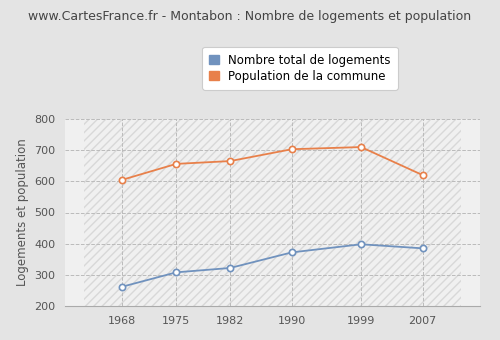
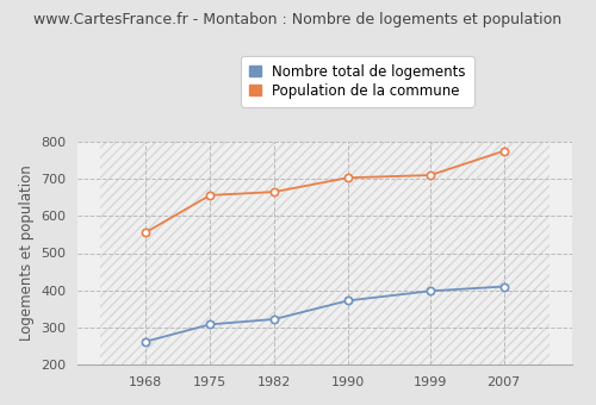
Population de la commune/1968: 605 -> 556
Nombre total de logements/2007: 385 -> 410
Population de la commune/2007: 620 -> 775
